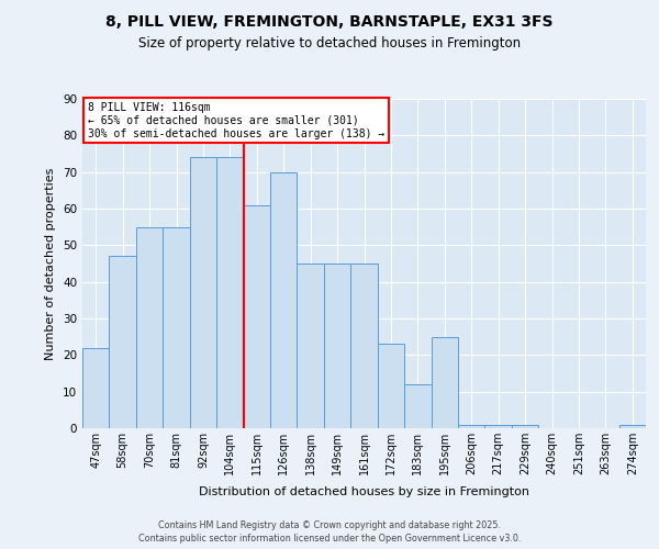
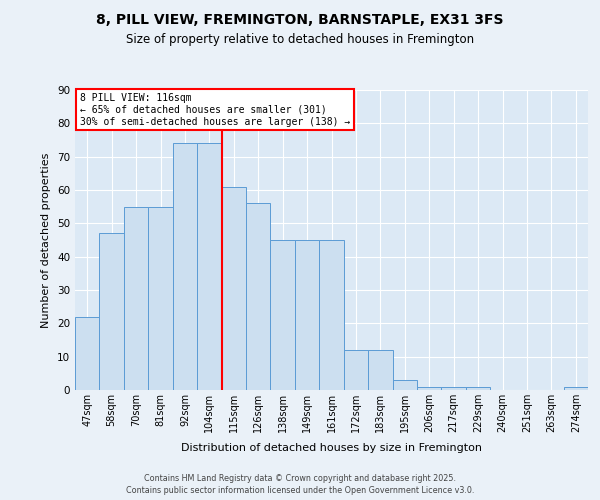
126sqm: 70 -> 56
172sqm: 23 -> 12
195sqm: 25 -> 3
